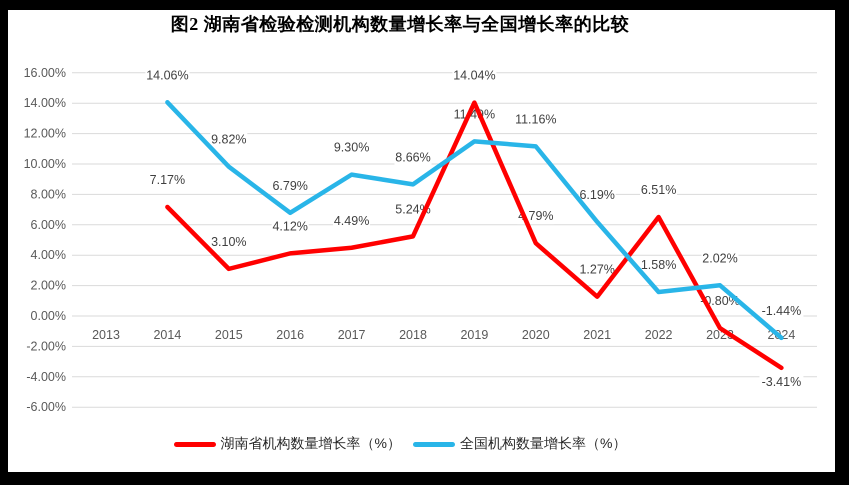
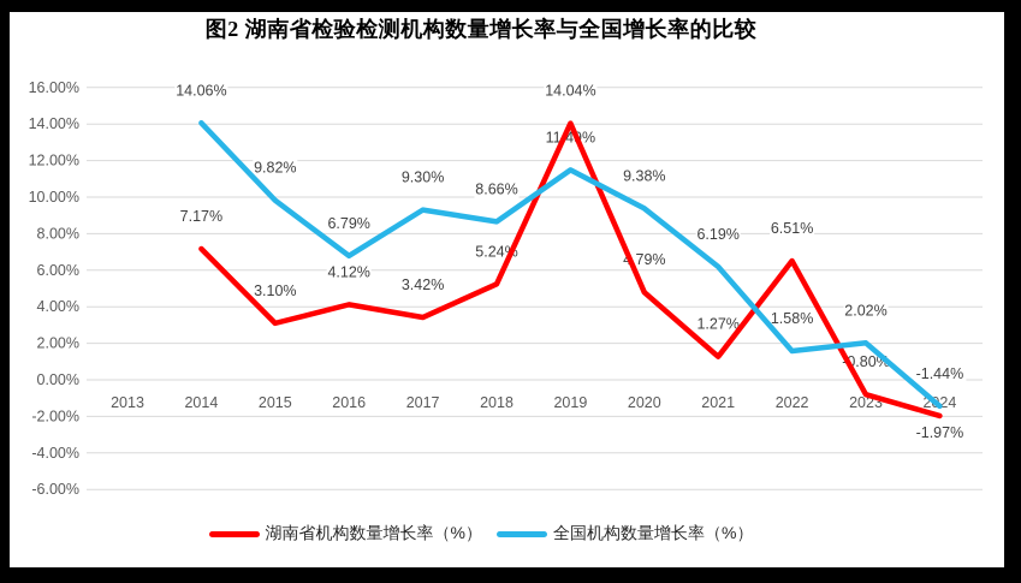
湖南省机构数量增长率（%）/2017: 4.49% -> 3.42%
全国机构数量增长率（%）/2020: 11.16% -> 9.38%
湖南省机构数量增长率（%）/2024: -3.41% -> -1.97%
